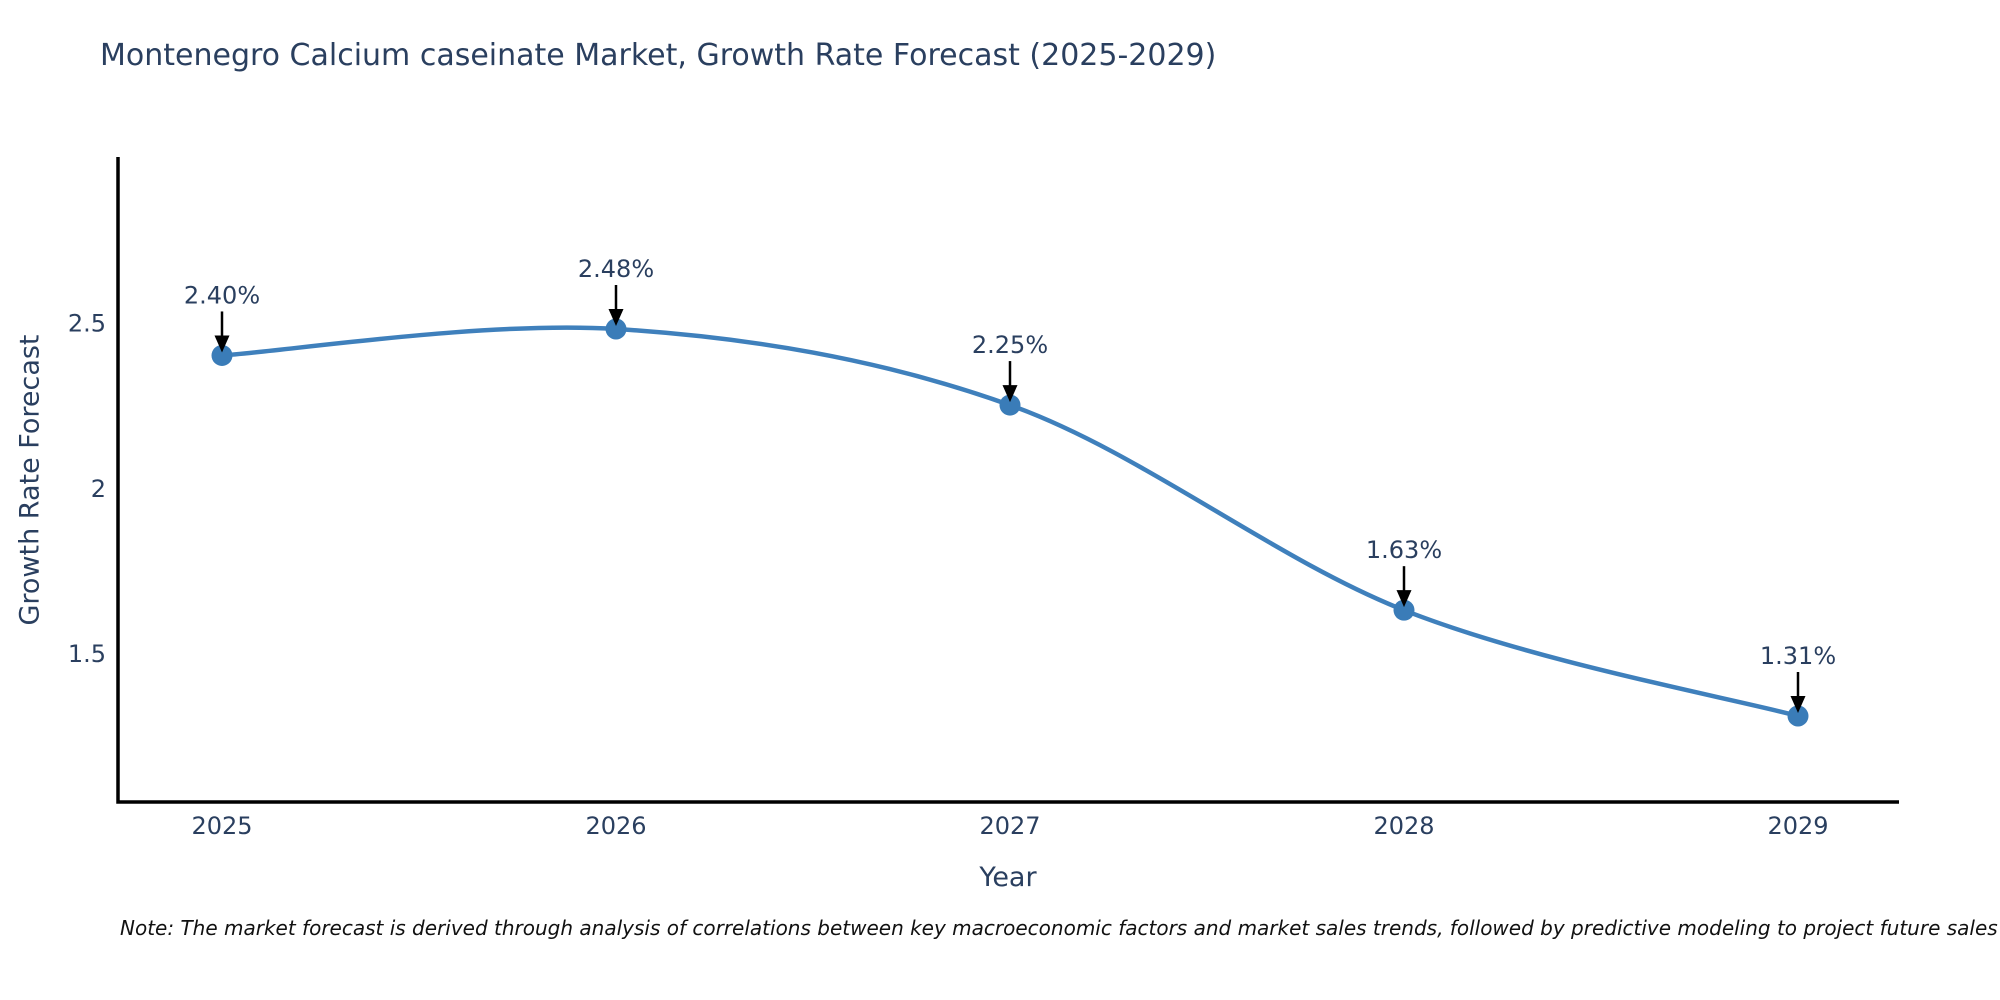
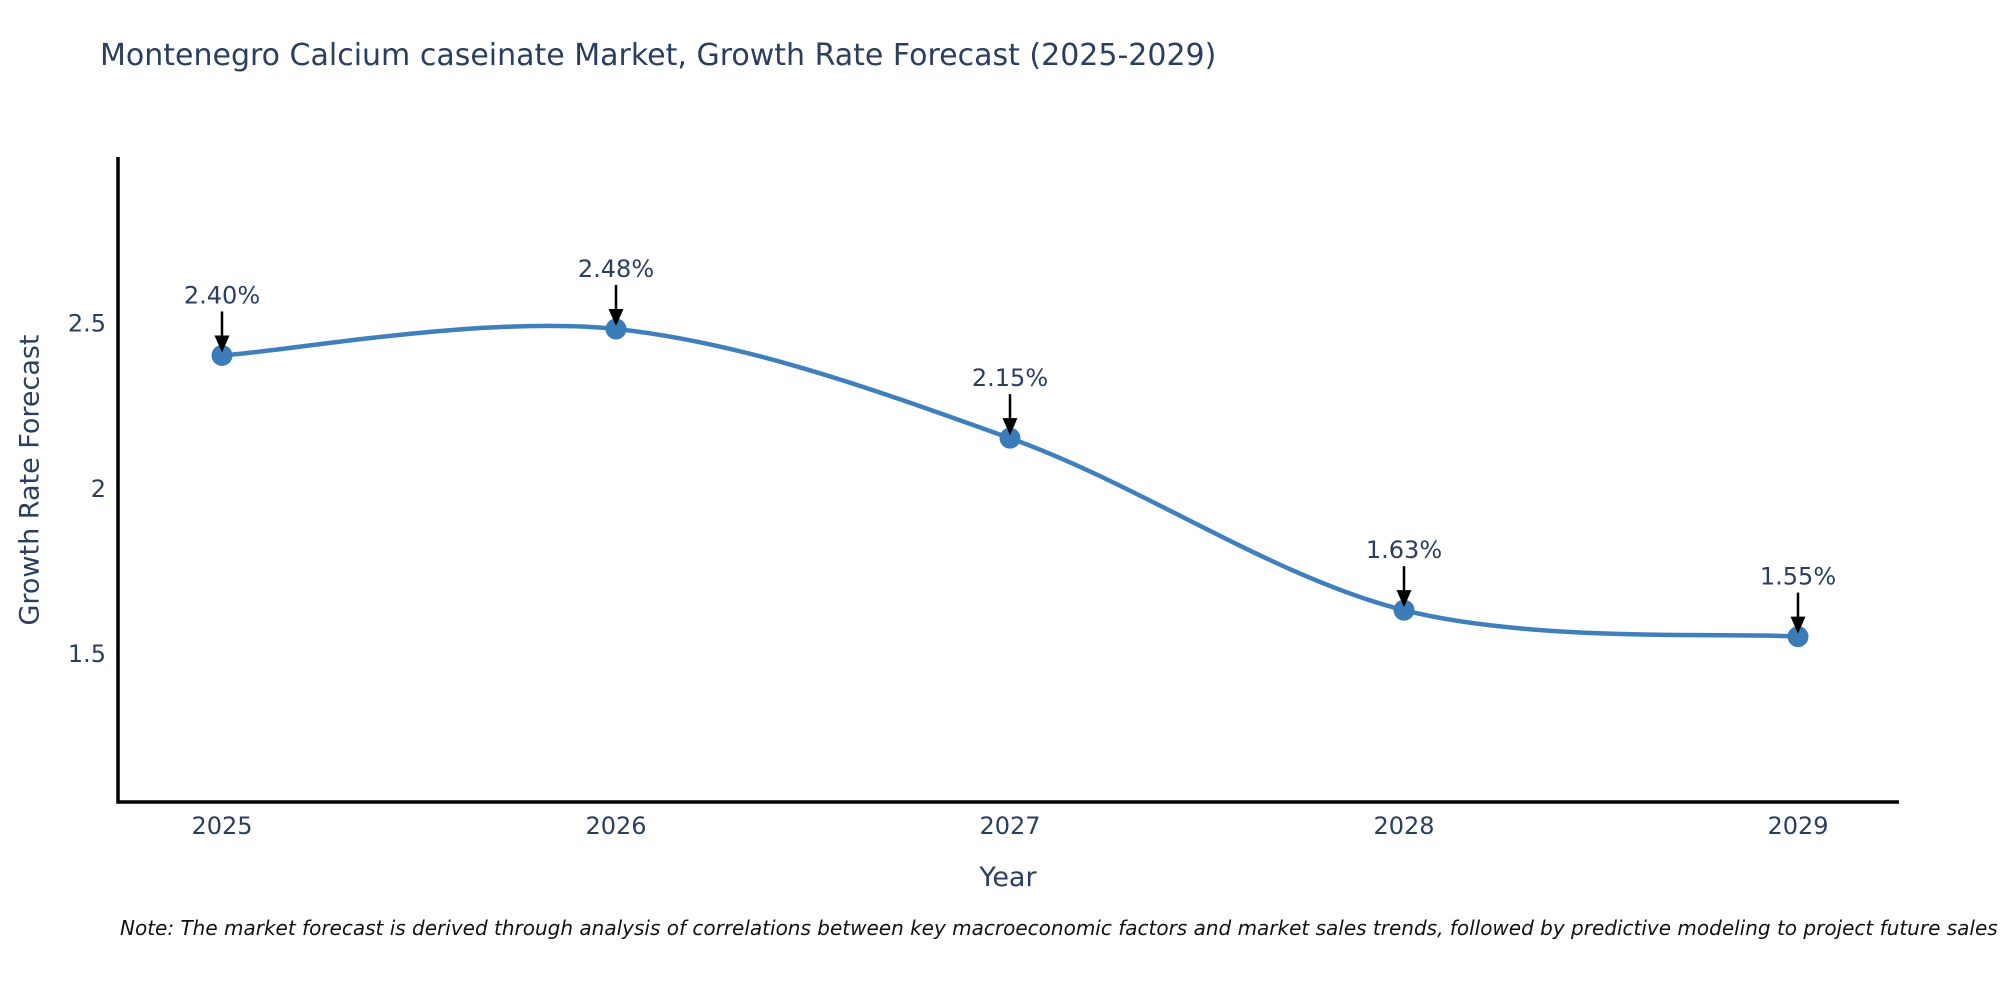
2027: 2.25% -> 2.15%
2029: 1.31% -> 1.55%
